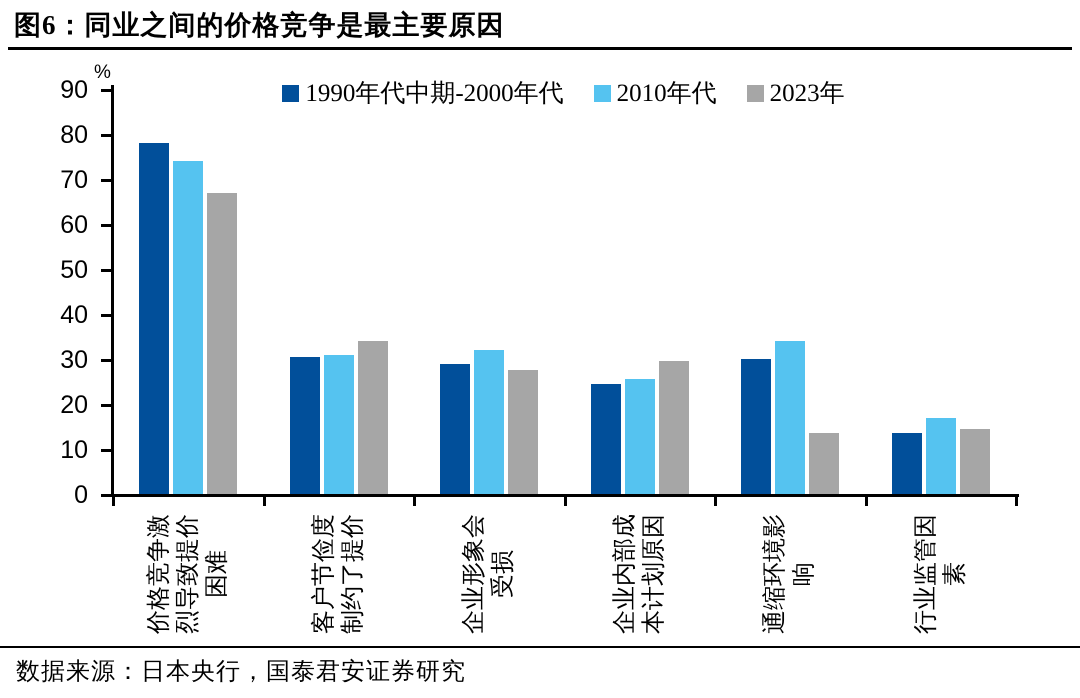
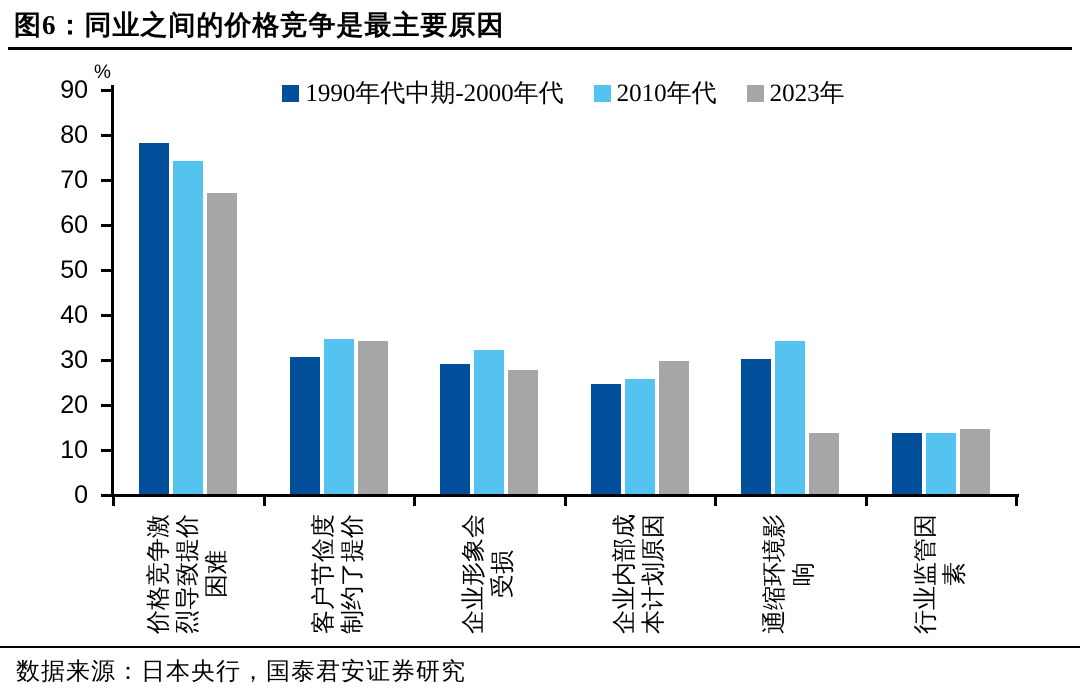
2010年代/客户节俭度制约了提价: 31 -> 34
2010年代/行业监管因素: 17 -> 14
